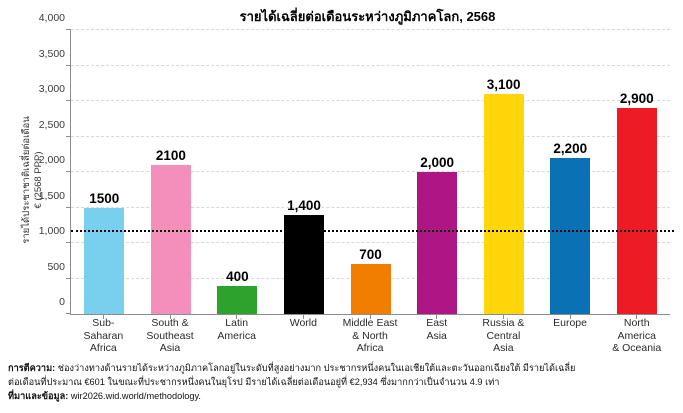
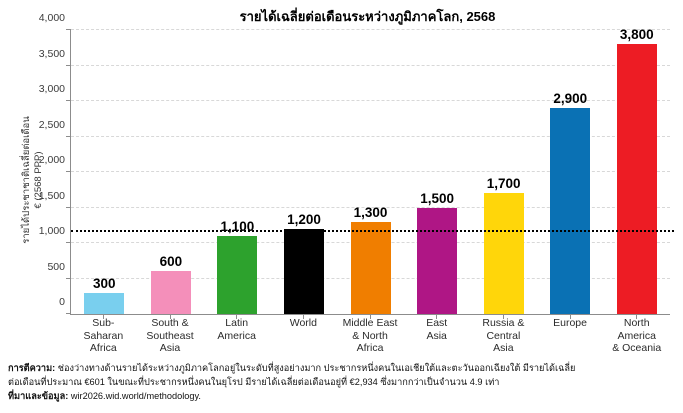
Sub-Saharan Africa: 1500 -> 300
South & Southeast Asia: 2100 -> 600
Latin America: 400 -> 1,100
World: 1,400 -> 1,200
Middle East & North Africa: 700 -> 1,300
East Asia: 2,000 -> 1,500
Russia & Central Asia: 3,100 -> 1,700
Europe: 2,200 -> 2,900
North America & Oceania: 2,900 -> 3,800
